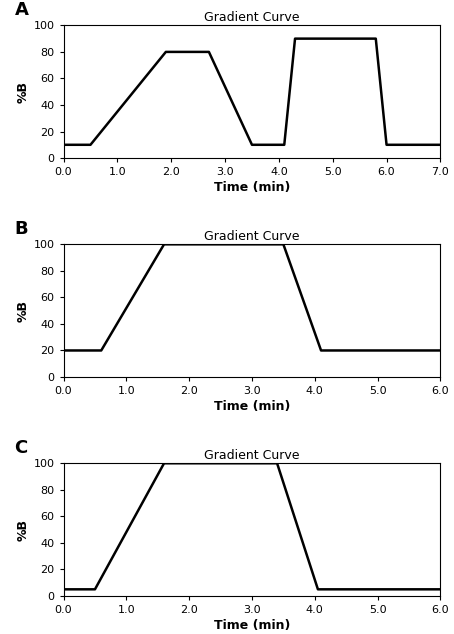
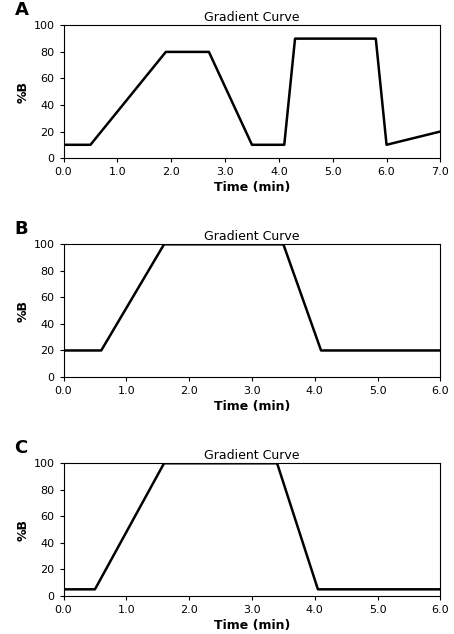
7.0: 10 -> 20
